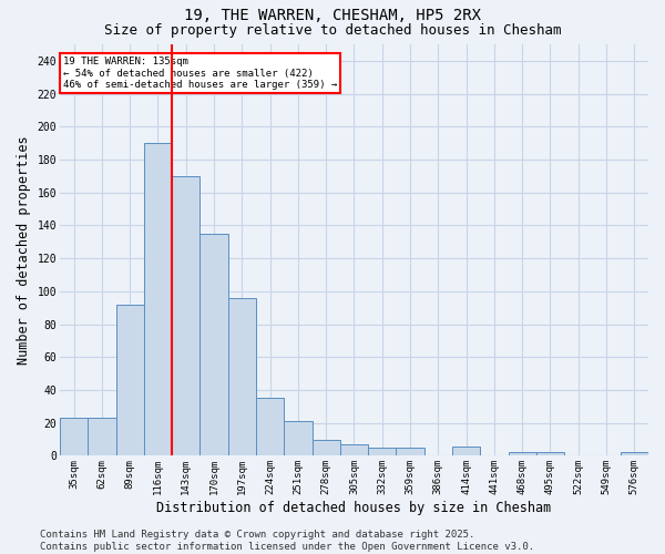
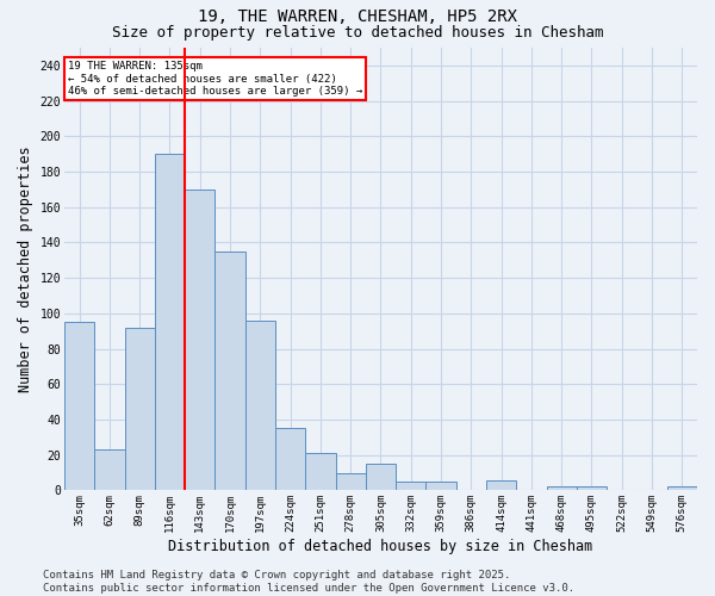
35sqm: 23 -> 95
305sqm: 7 -> 15
